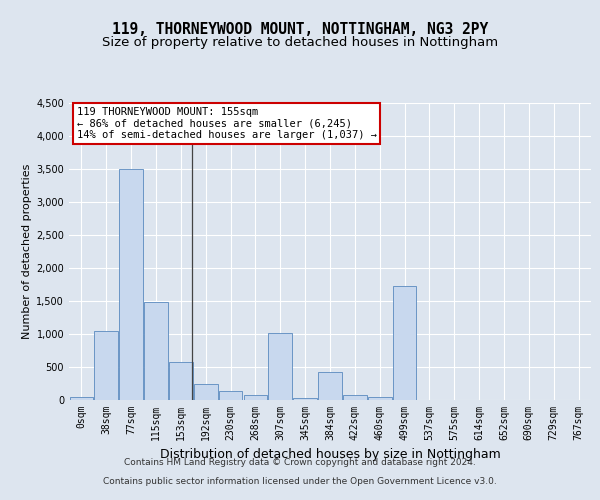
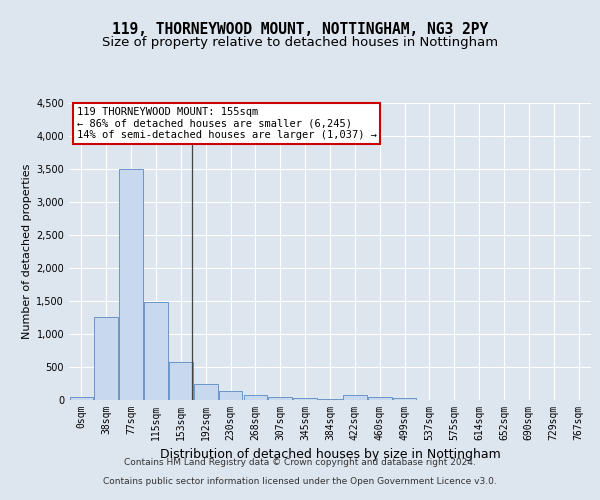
38sqm: 1,040 -> 1,250
307sqm: 1,020 -> 50
384sqm: 420 -> 20
499sqm: 1,720 -> 30
